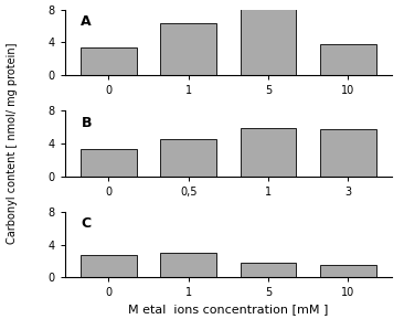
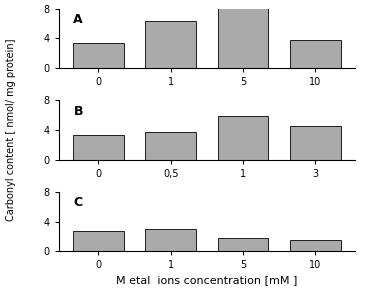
0,5: 4.6 -> 3.8
3: 5.8 -> 4.5
